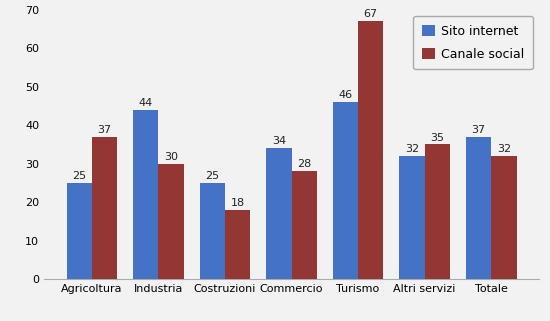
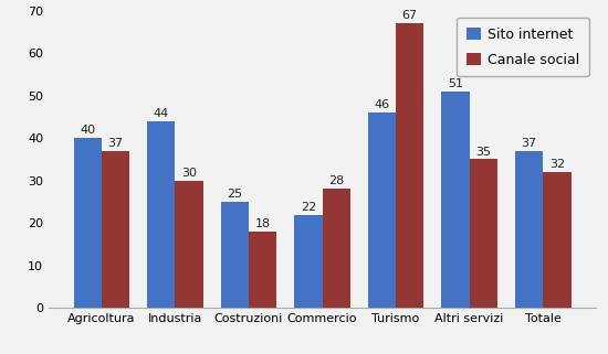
Sito internet/Agricoltura: 25 -> 40
Sito internet/Commercio: 34 -> 22
Sito internet/Altri servizi: 32 -> 51
